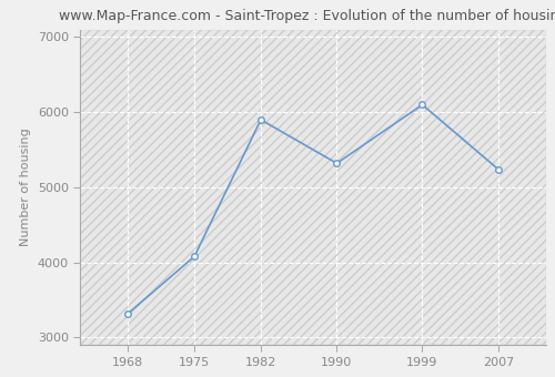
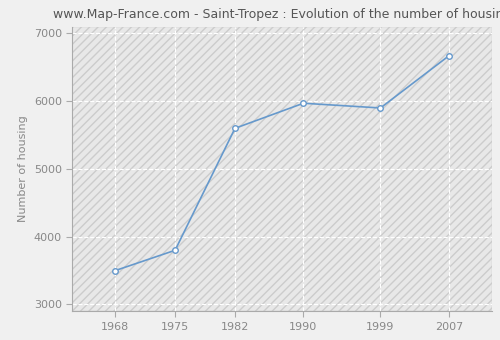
1968: 3320 -> 3500
1975: 4080 -> 3800
1982: 5900 -> 5600
1990: 5320 -> 5970
1999: 6100 -> 5900
2007: 5240 -> 6670
